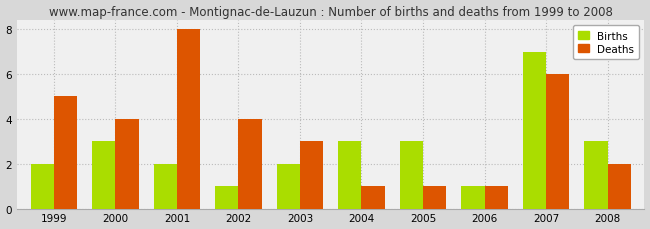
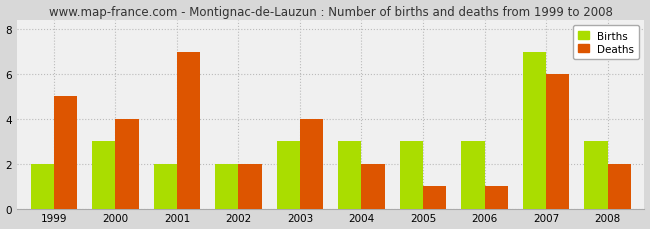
Deaths/2001: 8 -> 7
Births/2002: 1 -> 2
Deaths/2002: 4 -> 2
Births/2003: 2 -> 3
Deaths/2003: 3 -> 4
Deaths/2004: 1 -> 2
Births/2006: 1 -> 3
